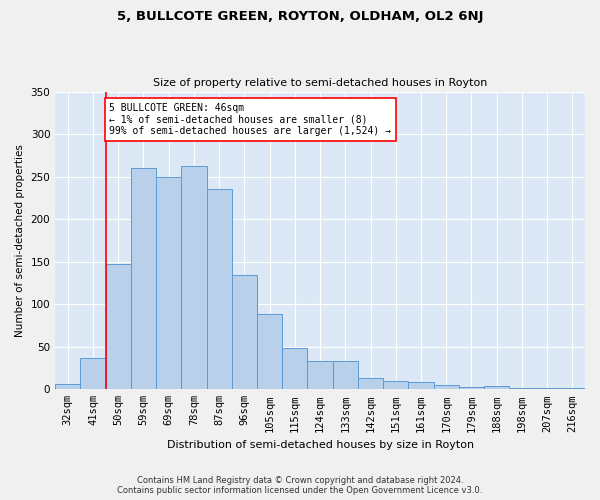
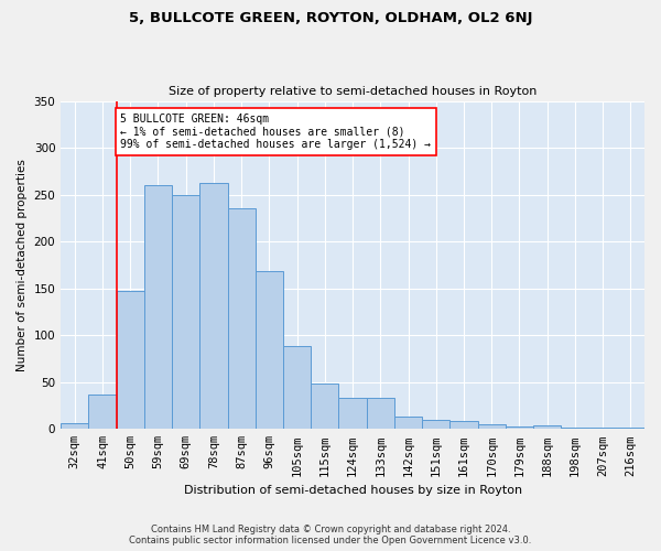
96sqm: 134 -> 168
